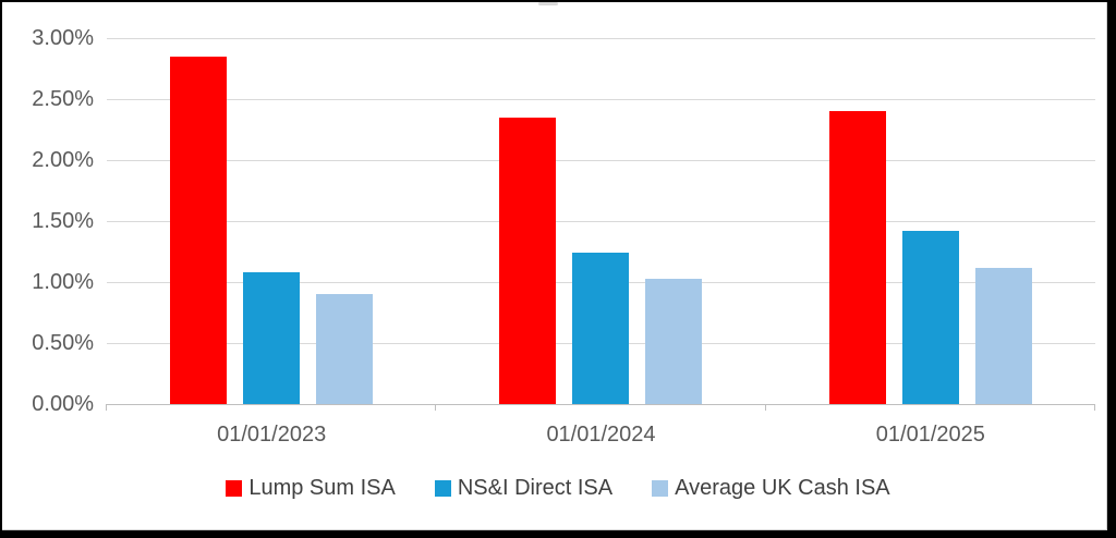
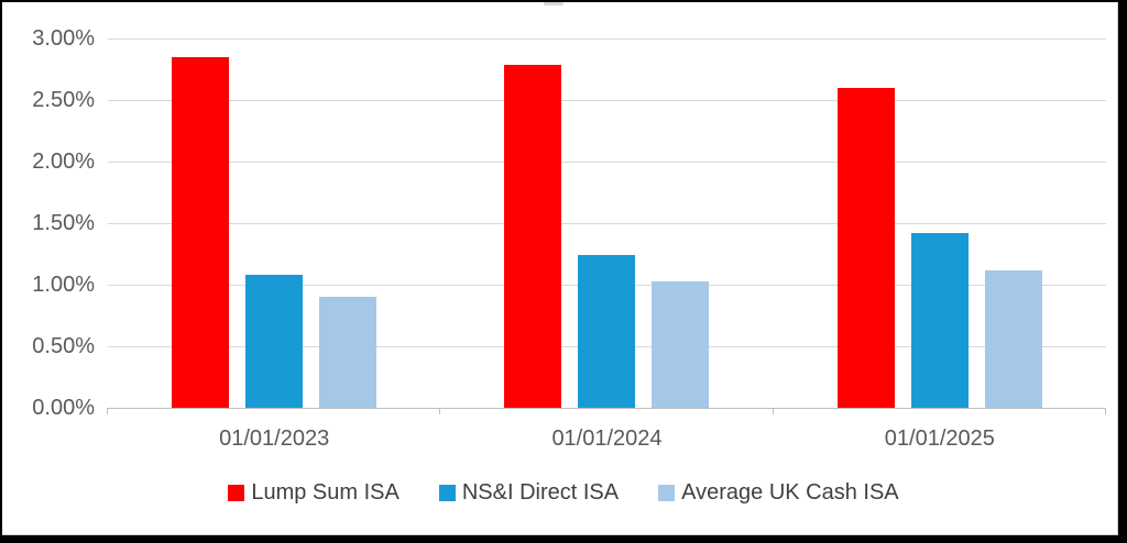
Lump Sum ISA/01/01/2024: 2.35% -> 2.79%
Lump Sum ISA/01/01/2025: 2.40% -> 2.60%
